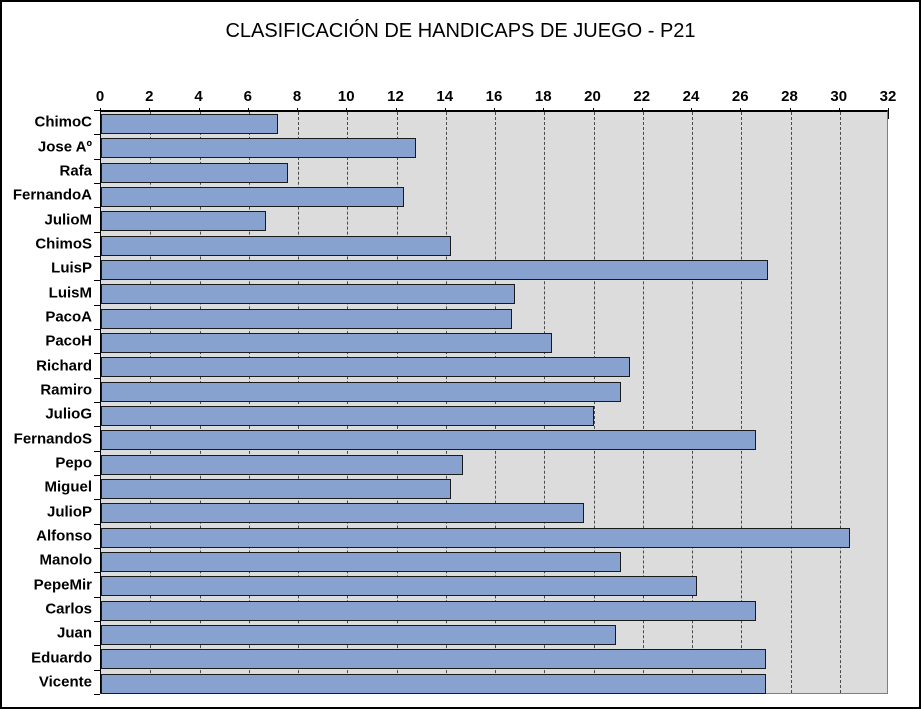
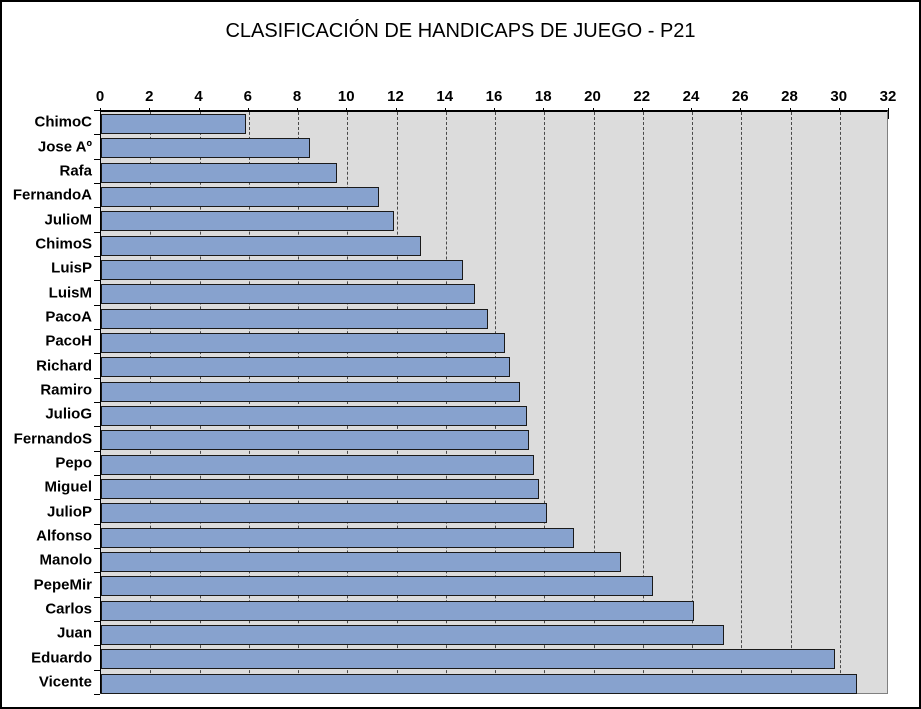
ChimoC: 7.2 -> 5.9
Jose Aº: 12.8 -> 8.5
Rafa: 7.6 -> 9.6
FernandoA: 12.3 -> 11.3
JulioM: 6.7 -> 11.9
ChimoS: 14.2 -> 13.0
LuisP: 27.1 -> 14.7
LuisM: 16.8 -> 15.2
PacoA: 16.7 -> 15.7
PacoH: 18.3 -> 16.4
Richard: 21.5 -> 16.6
Ramiro: 21.1 -> 17.0
JulioG: 20.0 -> 17.3
FernandoS: 26.6 -> 17.4
Pepo: 14.7 -> 17.6
Miguel: 14.2 -> 17.8
JulioP: 19.6 -> 18.1
Alfonso: 30.4 -> 19.2
PepeMir: 24.2 -> 22.4
Carlos: 26.6 -> 24.1
Juan: 20.9 -> 25.3
Eduardo: 27.0 -> 29.8
Vicente: 27.0 -> 30.7
